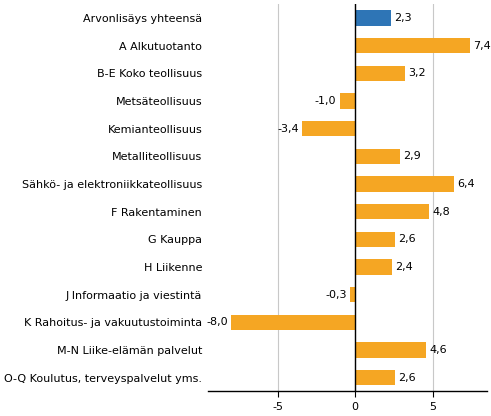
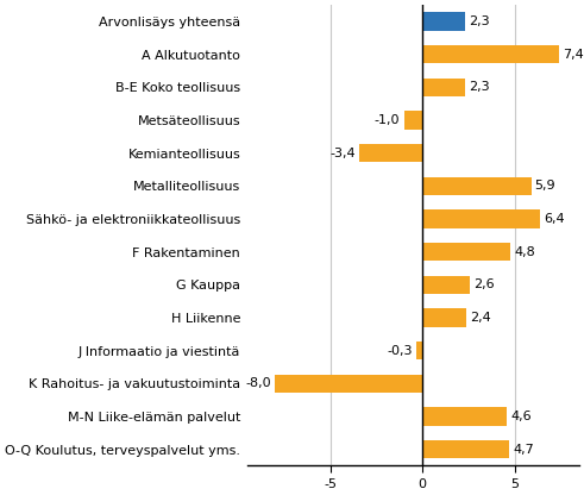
B-E Koko teollisuus: 3,2 -> 2,3
Metalliteollisuus: 2,9 -> 5,9
O-Q Koulutus, terveyspalvelut yms.: 2,6 -> 4,7
